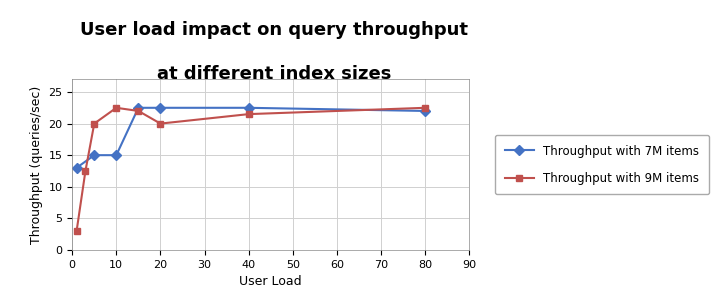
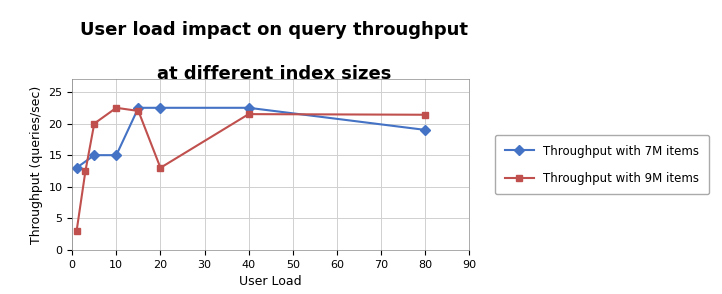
Throughput with 9M items/20: 20.0 -> 13.0
Throughput with 7M items/80: 22.0 -> 19.0
Throughput with 9M items/80: 22.5 -> 21.4
